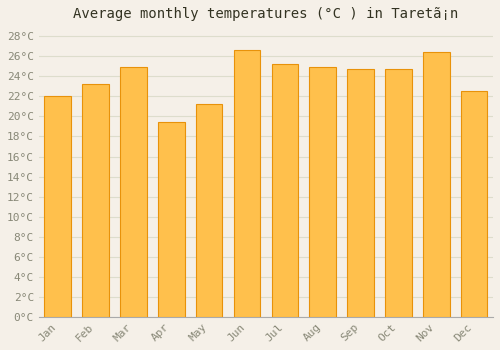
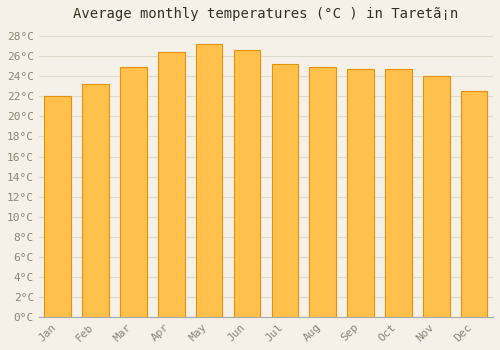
Apr: 19.4°C -> 26.4°C
May: 21.2°C -> 27.2°C
Nov: 26.4°C -> 24.0°C
